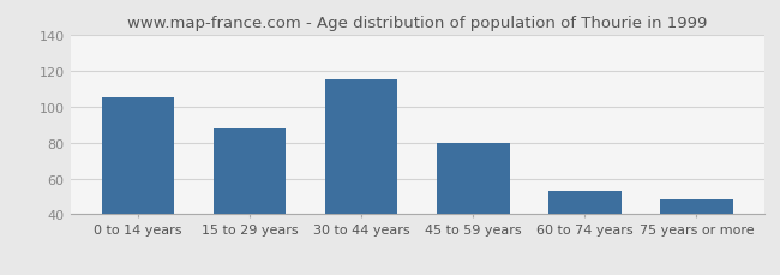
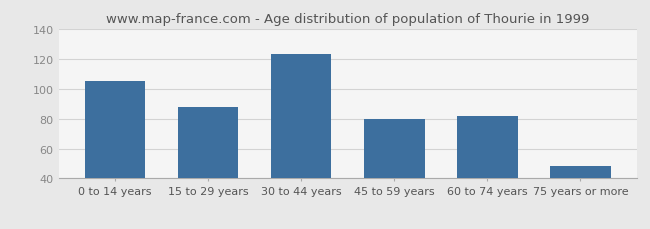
30 to 44 years: 115 -> 123
60 to 74 years: 53 -> 82
